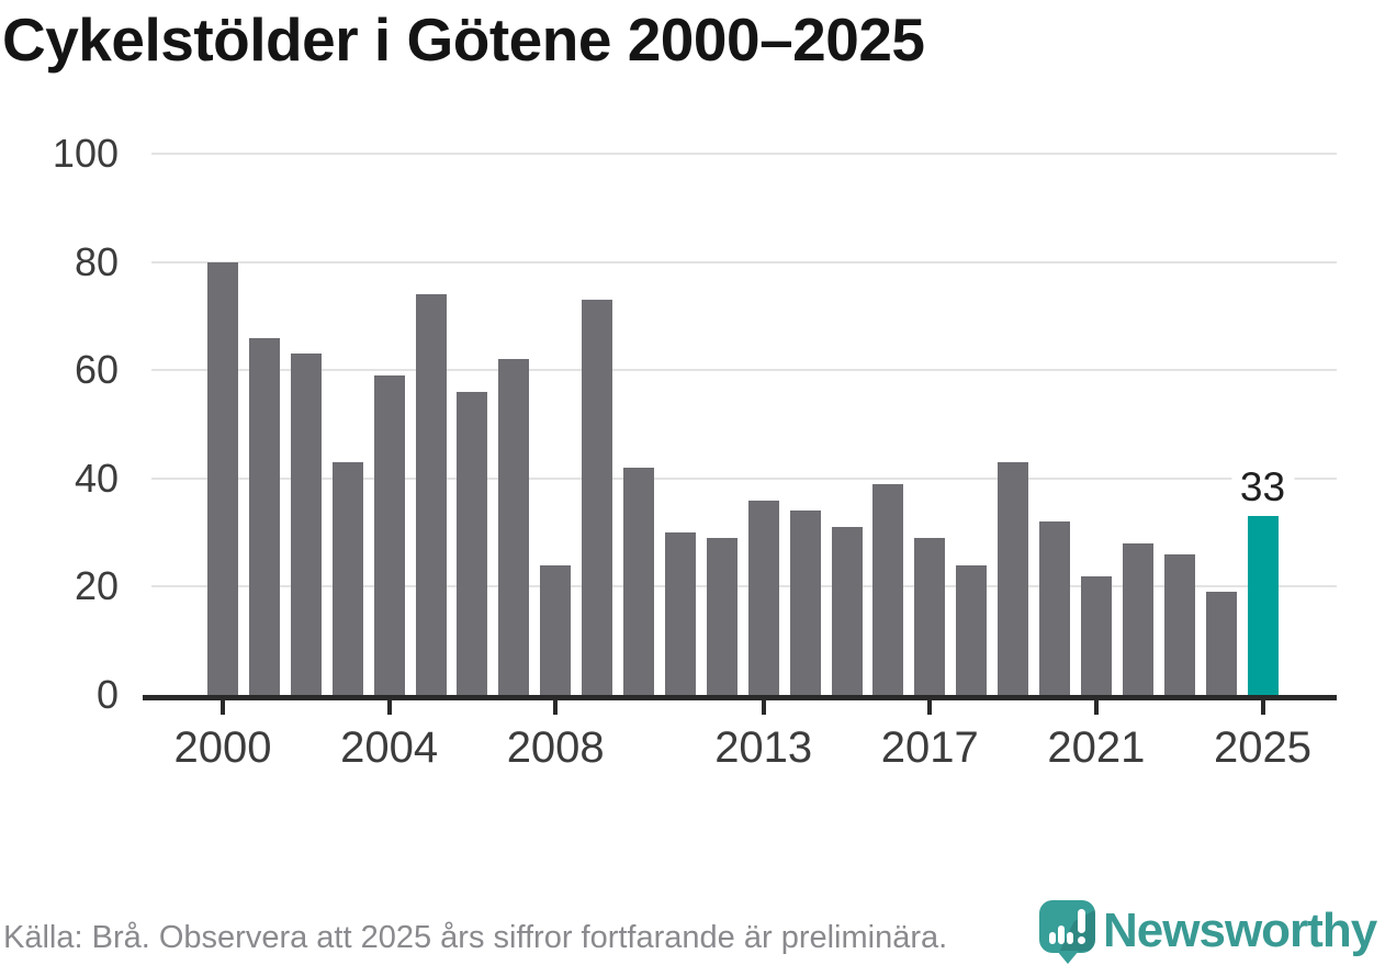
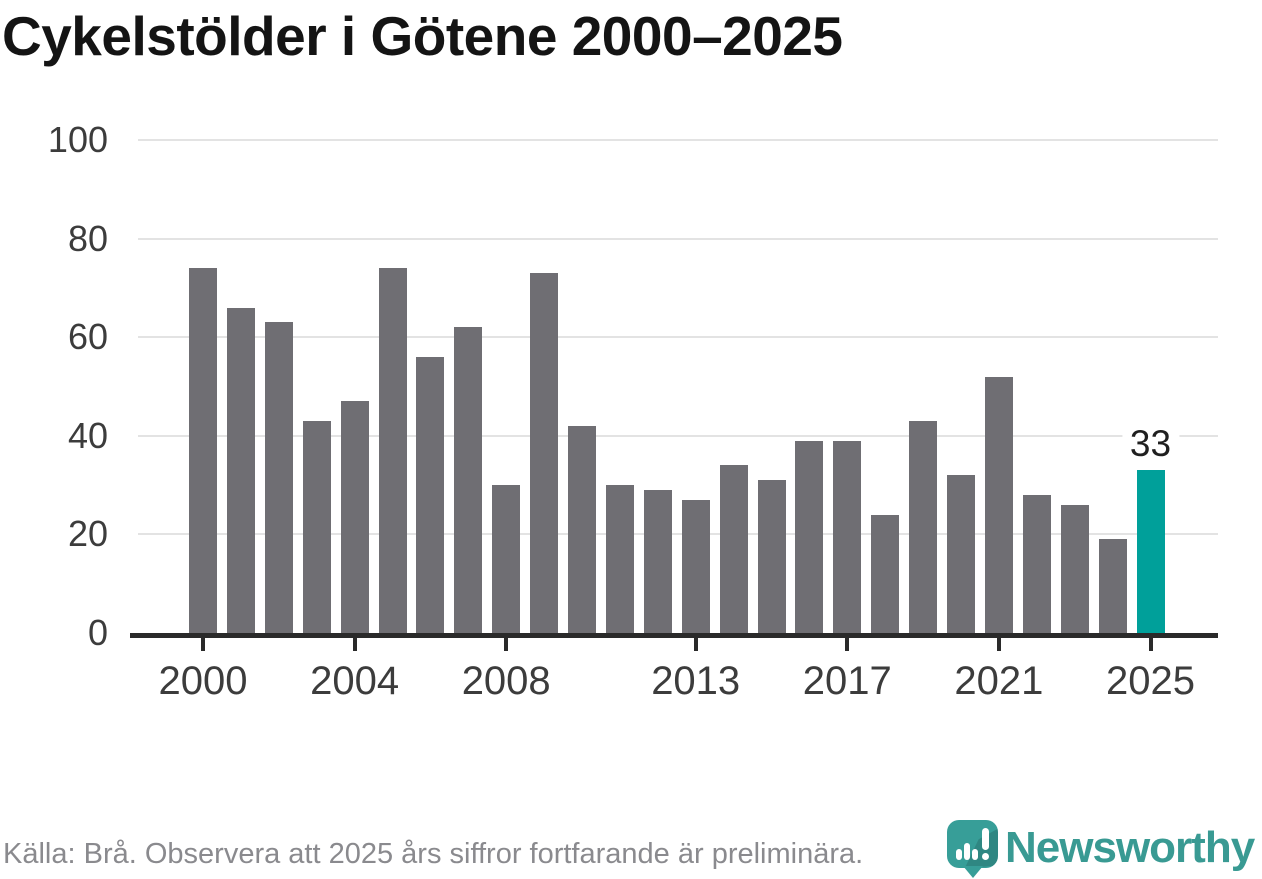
2000: 80 -> 74
2004: 59 -> 47
2008: 24 -> 30
2013: 36 -> 27
2017: 29 -> 39
2021: 22 -> 52
